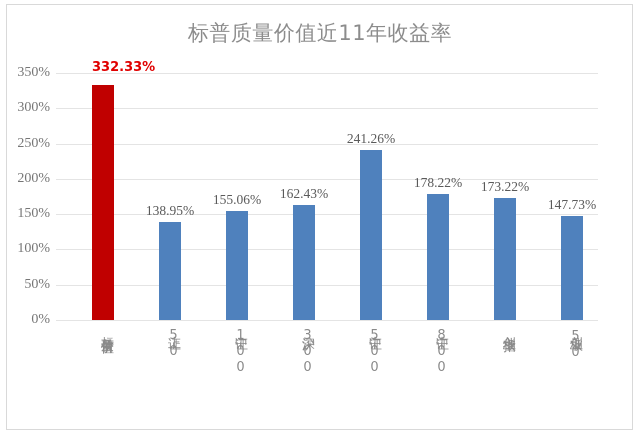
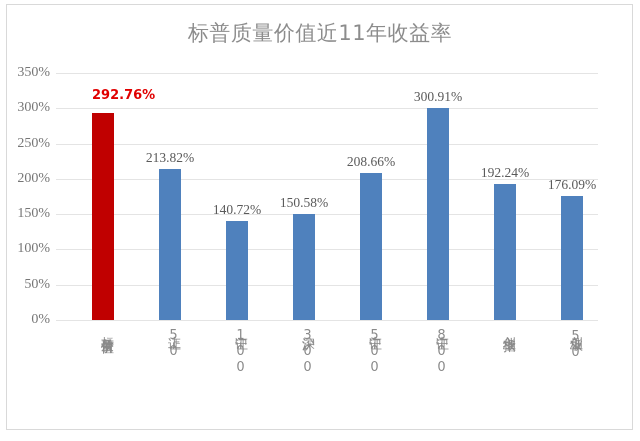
标普质量价值: 332.33% -> 292.76%
上证50: 138.95% -> 213.82%
中证100: 155.06% -> 140.72%
沪深300: 162.43% -> 150.58%
中证500: 241.26% -> 208.66%
中证800: 178.22% -> 300.91%
创业板指: 173.22% -> 192.24%
创业板50: 147.73% -> 176.09%
